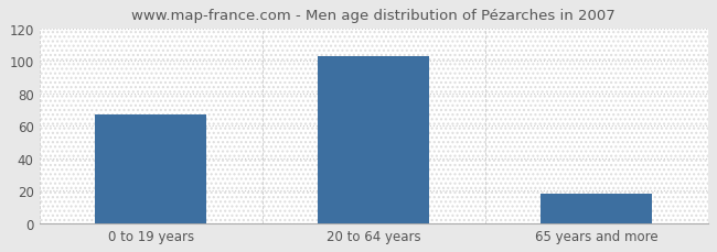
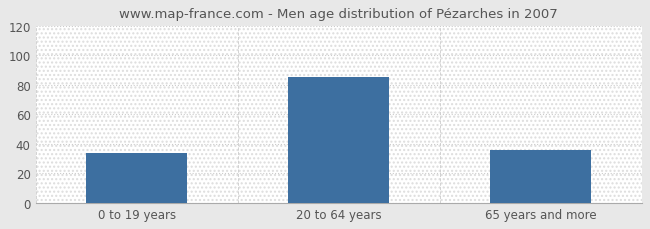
0 to 19 years: 67 -> 34
20 to 64 years: 103 -> 85
65 years and more: 18 -> 36
